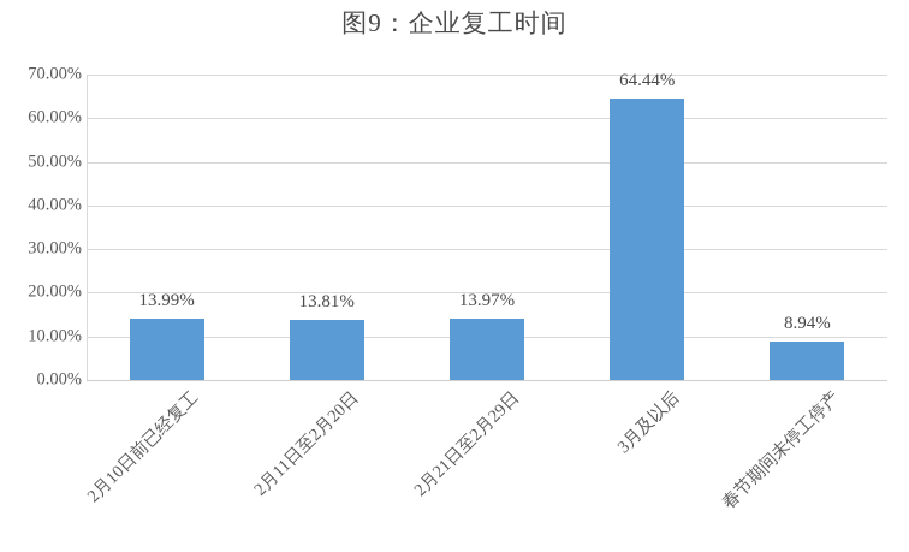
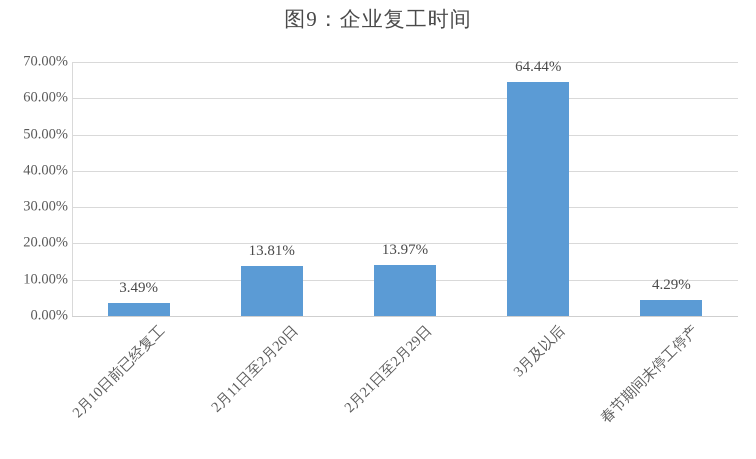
2月10日前已经复工: 13.99% -> 3.49%
春节期间未停工停产: 8.94% -> 4.29%
